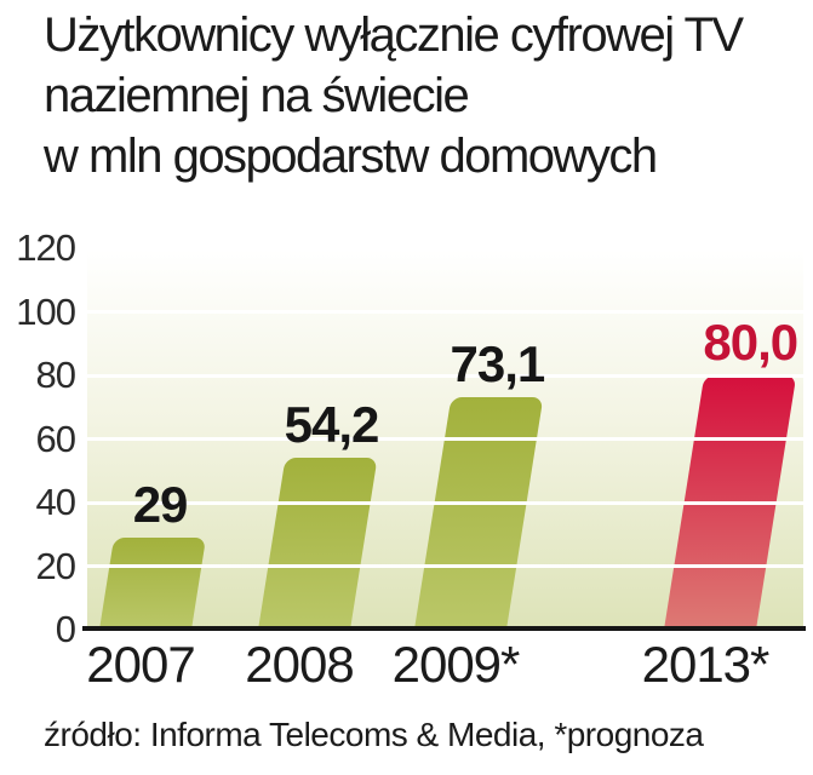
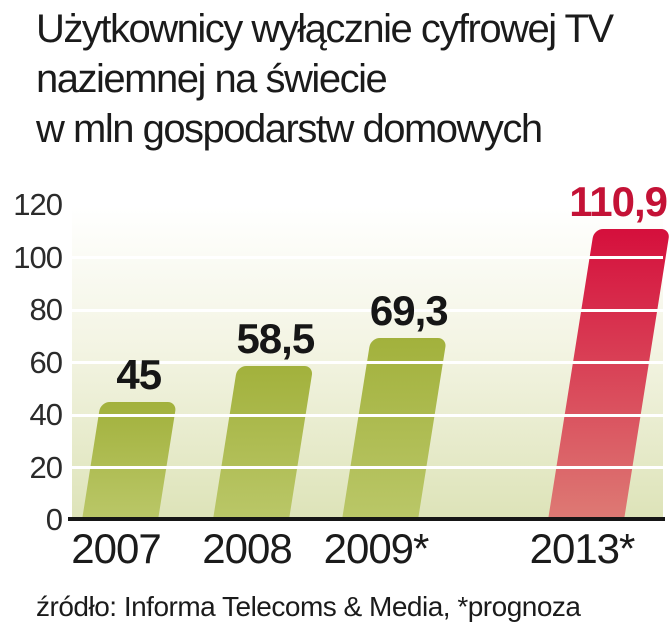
2007: 29 -> 45
2008: 54,2 -> 58,5
2009*: 73,1 -> 69,3
2013*: 80,0 -> 110,9
